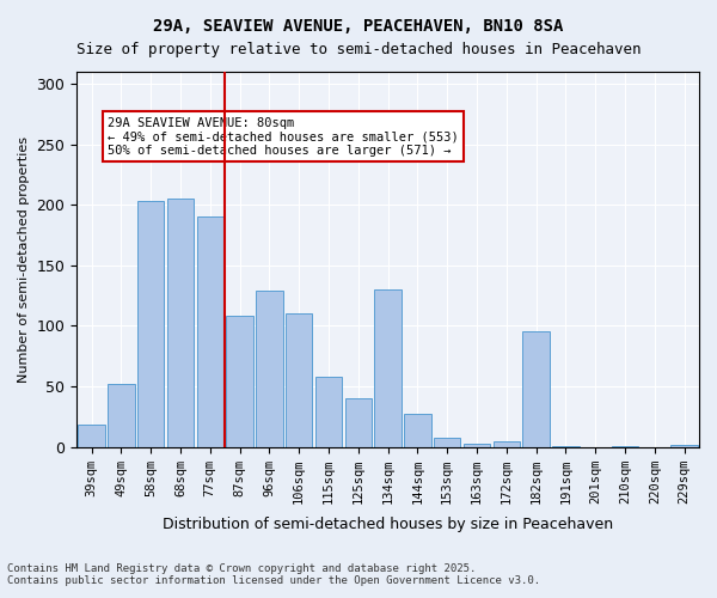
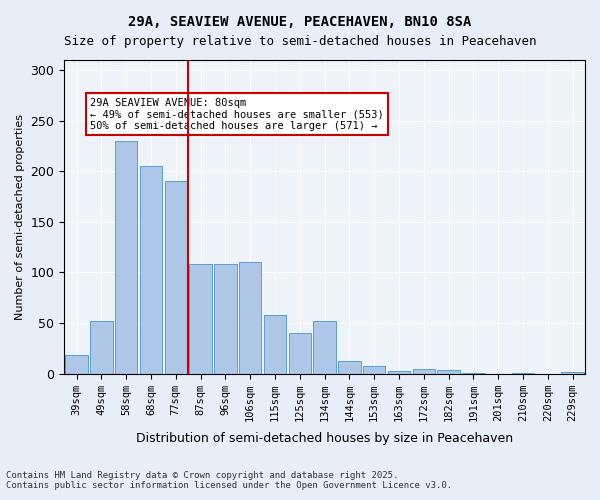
58sqm: 203 -> 230
96sqm: 129 -> 108
134sqm: 130 -> 52
144sqm: 27 -> 13
182sqm: 96 -> 4
